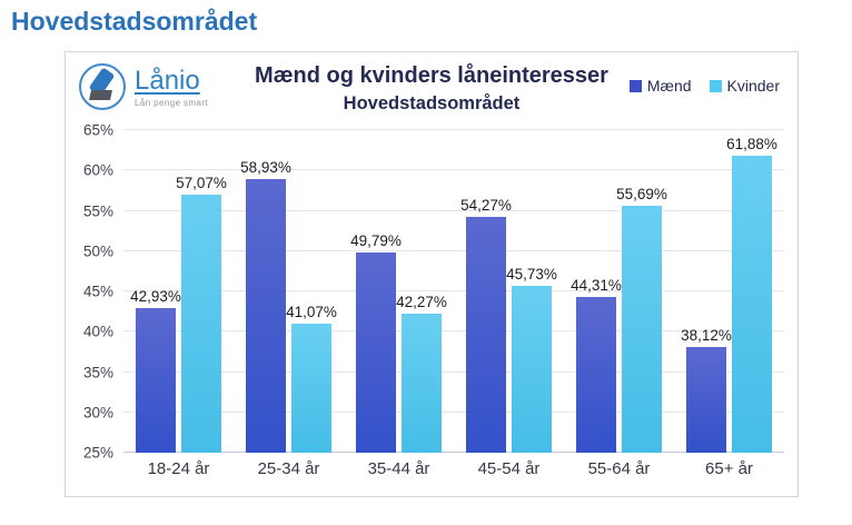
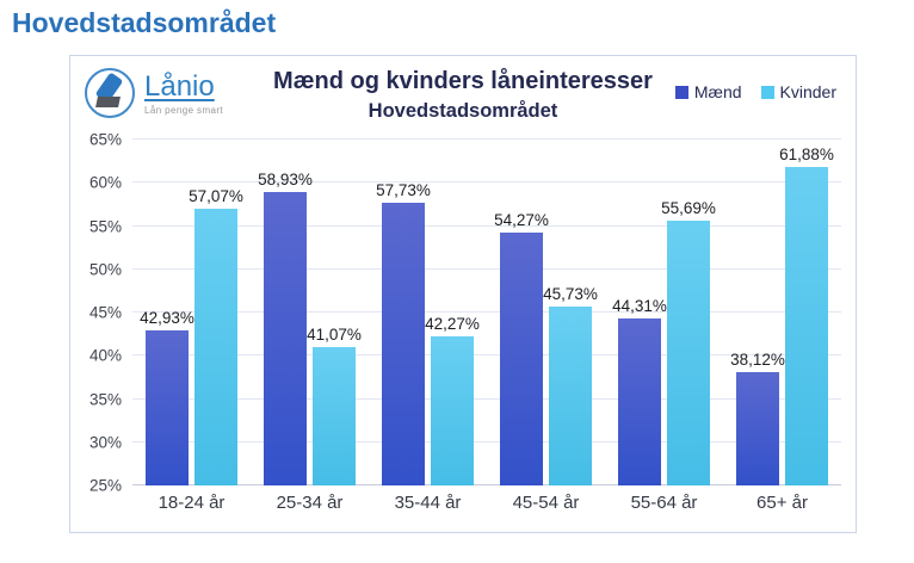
Mænd/35-44 år: 49,79% -> 57,73%
